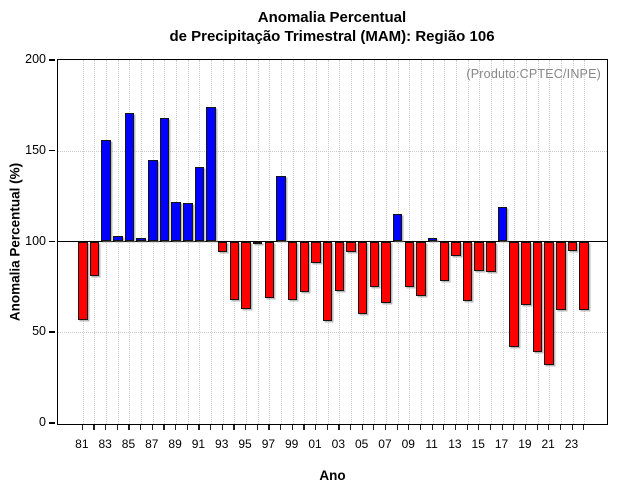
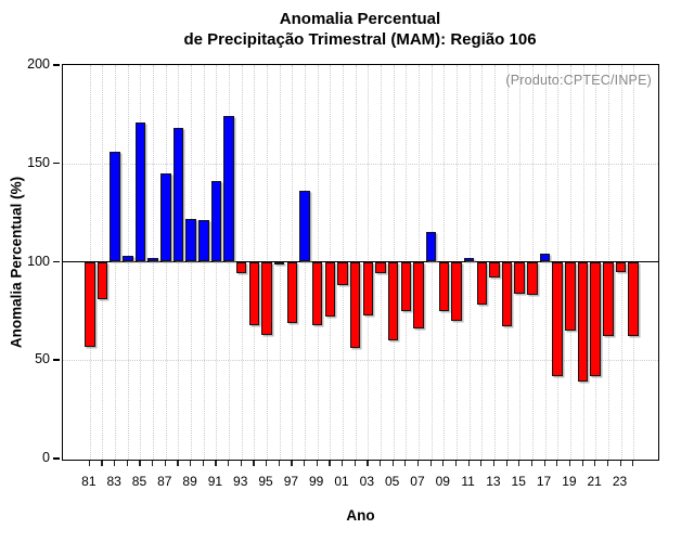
17: 119 -> 104
21: 32 -> 42
